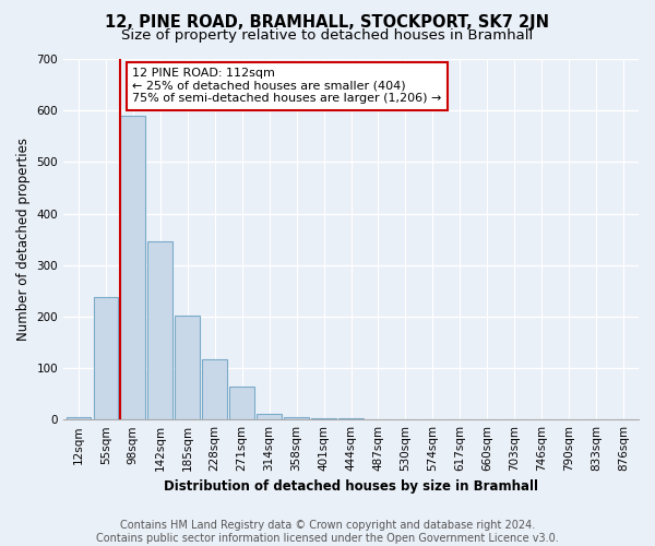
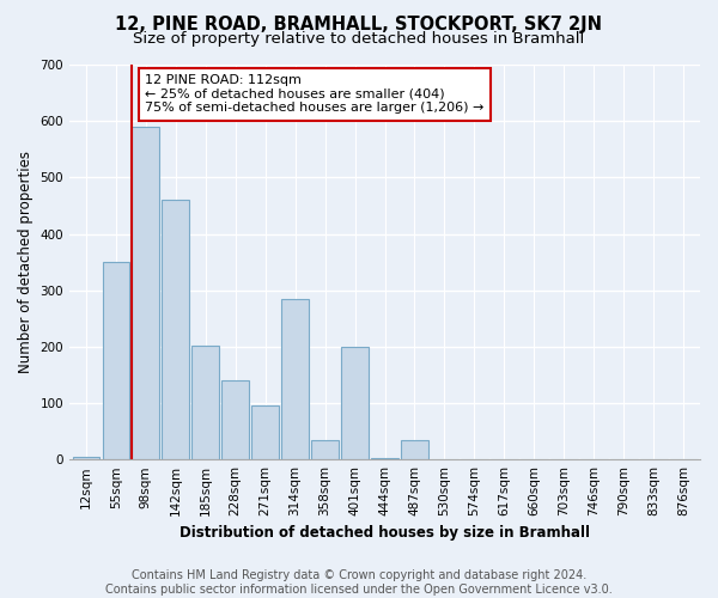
55sqm: 237 -> 350
142sqm: 347 -> 460
228sqm: 116 -> 140
271sqm: 65 -> 95
314sqm: 10 -> 285
358sqm: 5 -> 35
401sqm: 3 -> 200
487sqm: 1 -> 35
